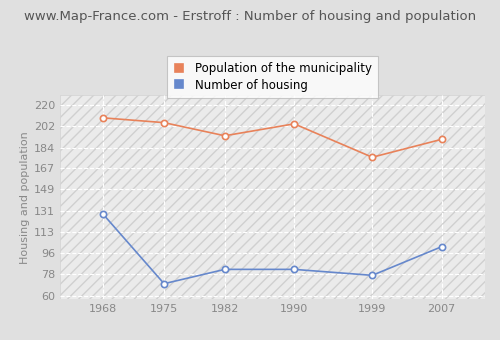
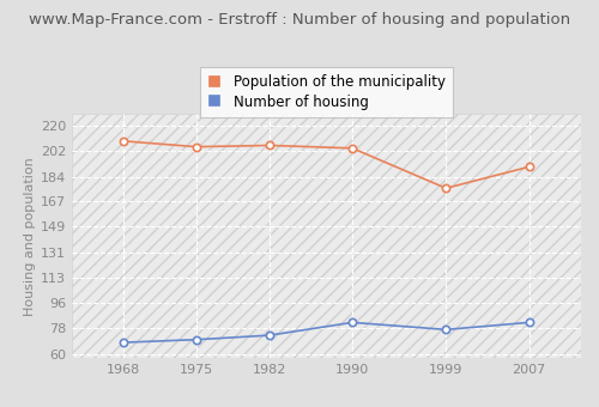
Number of housing/1968: 128 -> 68
Number of housing/1982: 82 -> 73
Population of the municipality/1982: 194 -> 206
Number of housing/2007: 101 -> 82
